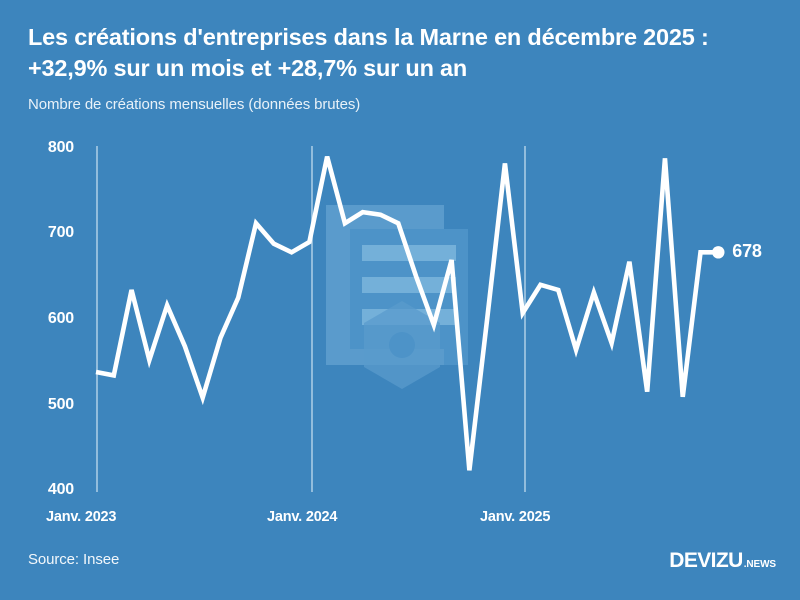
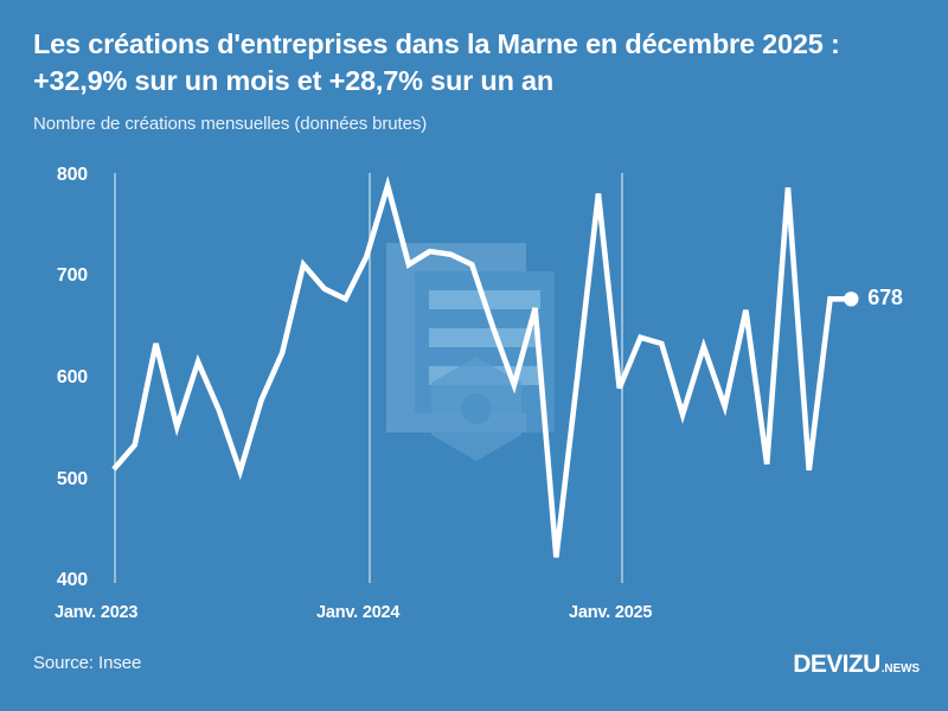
Janv. 2023: 540 -> 510
Janv. 2024: 690 -> 720
Janv. 2025: 610 -> 590
